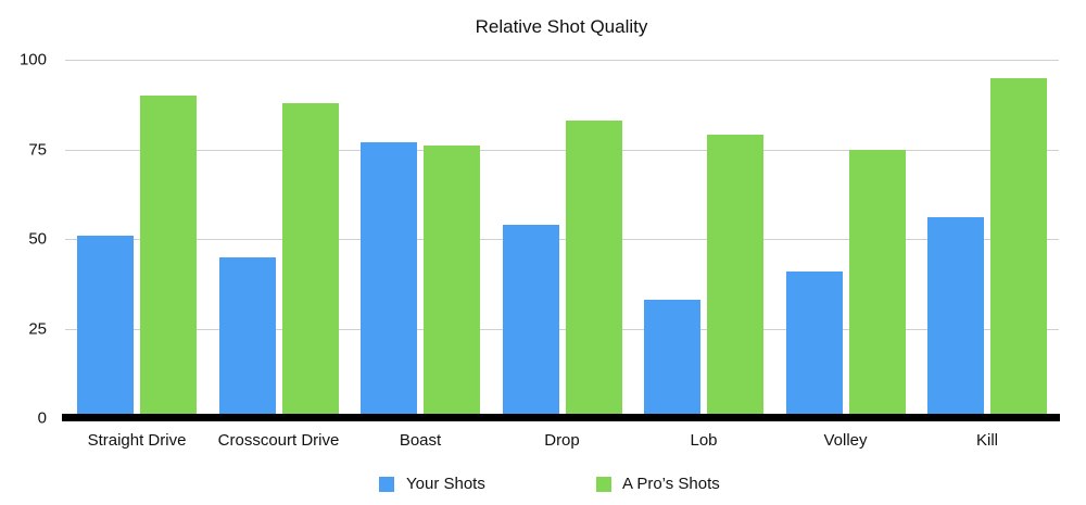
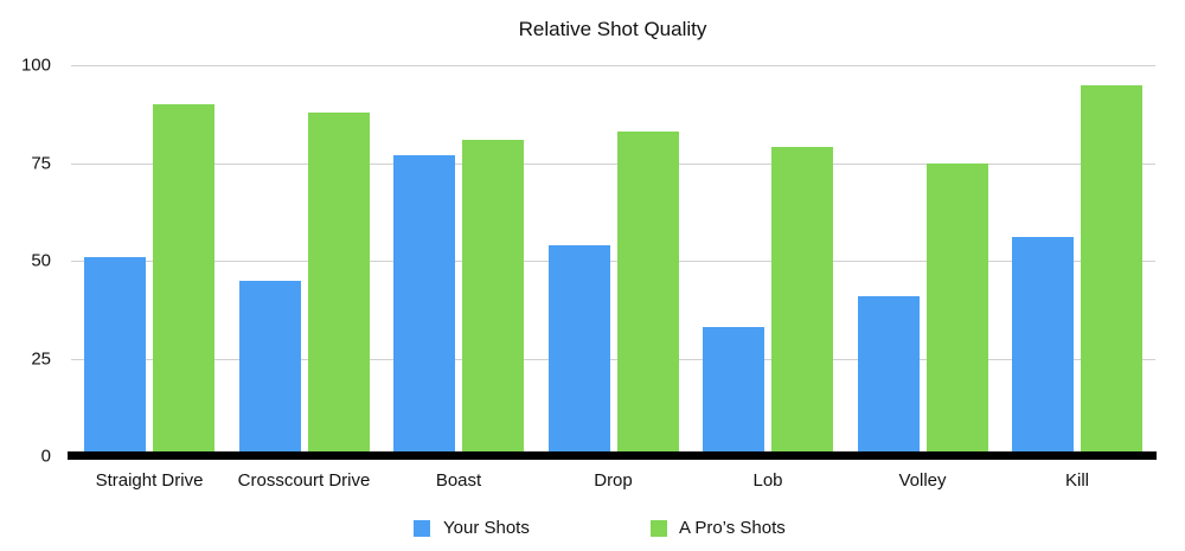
A Pro’s Shots/Boast: 76 -> 81
